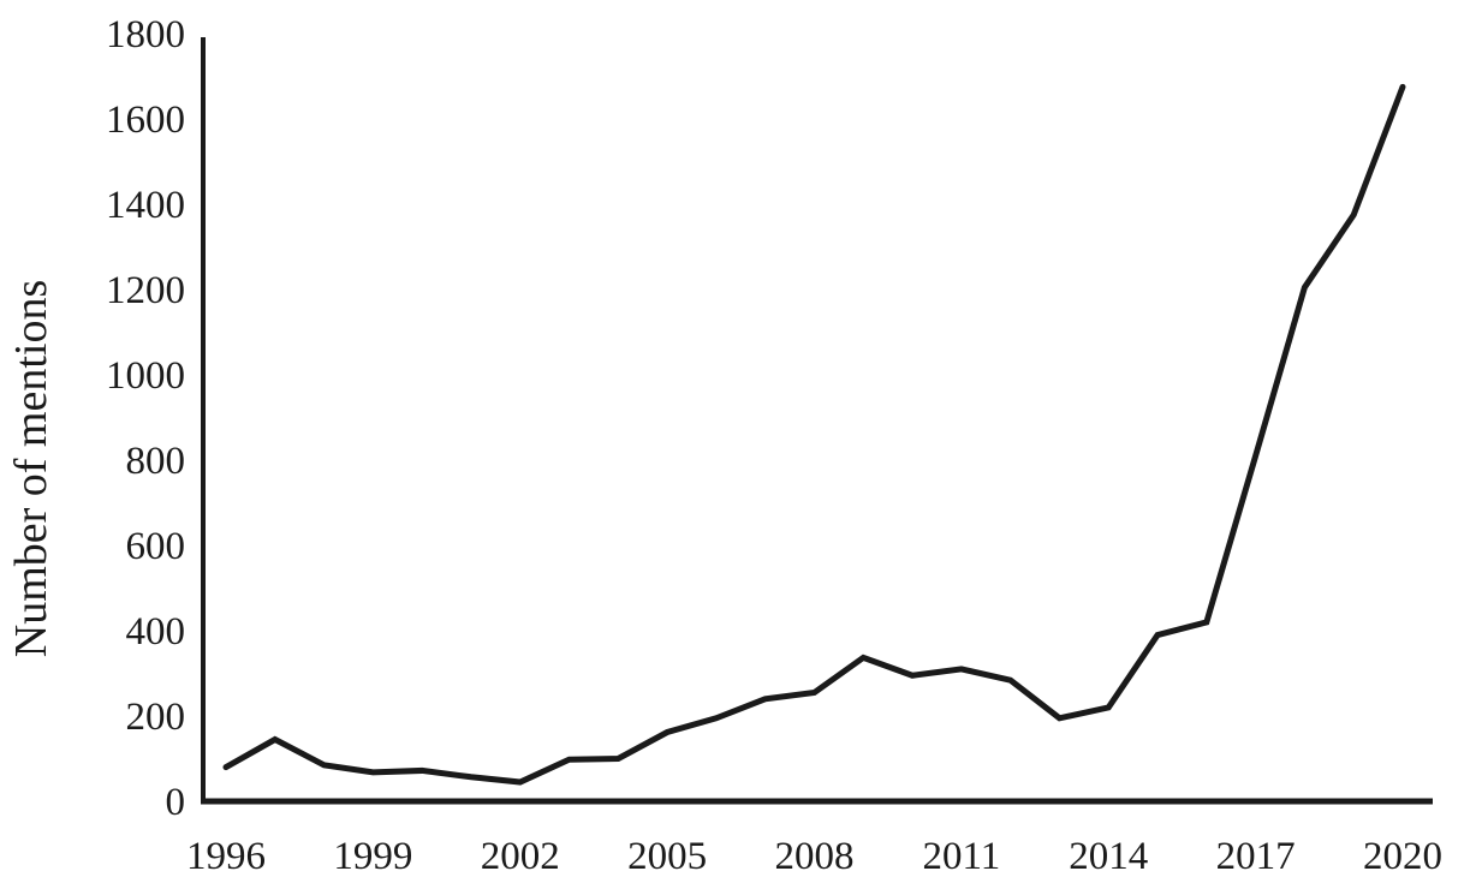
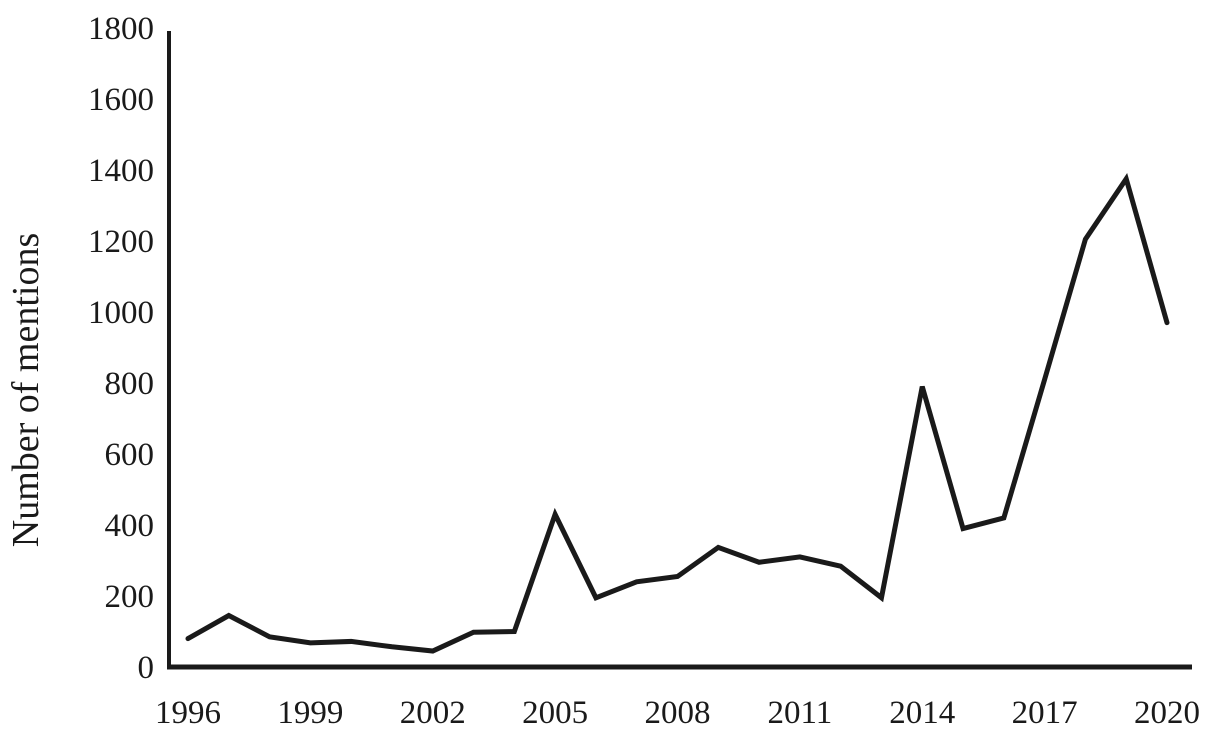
2005: 160 -> 430
2014: 220 -> 790
2020: 1680 -> 970
